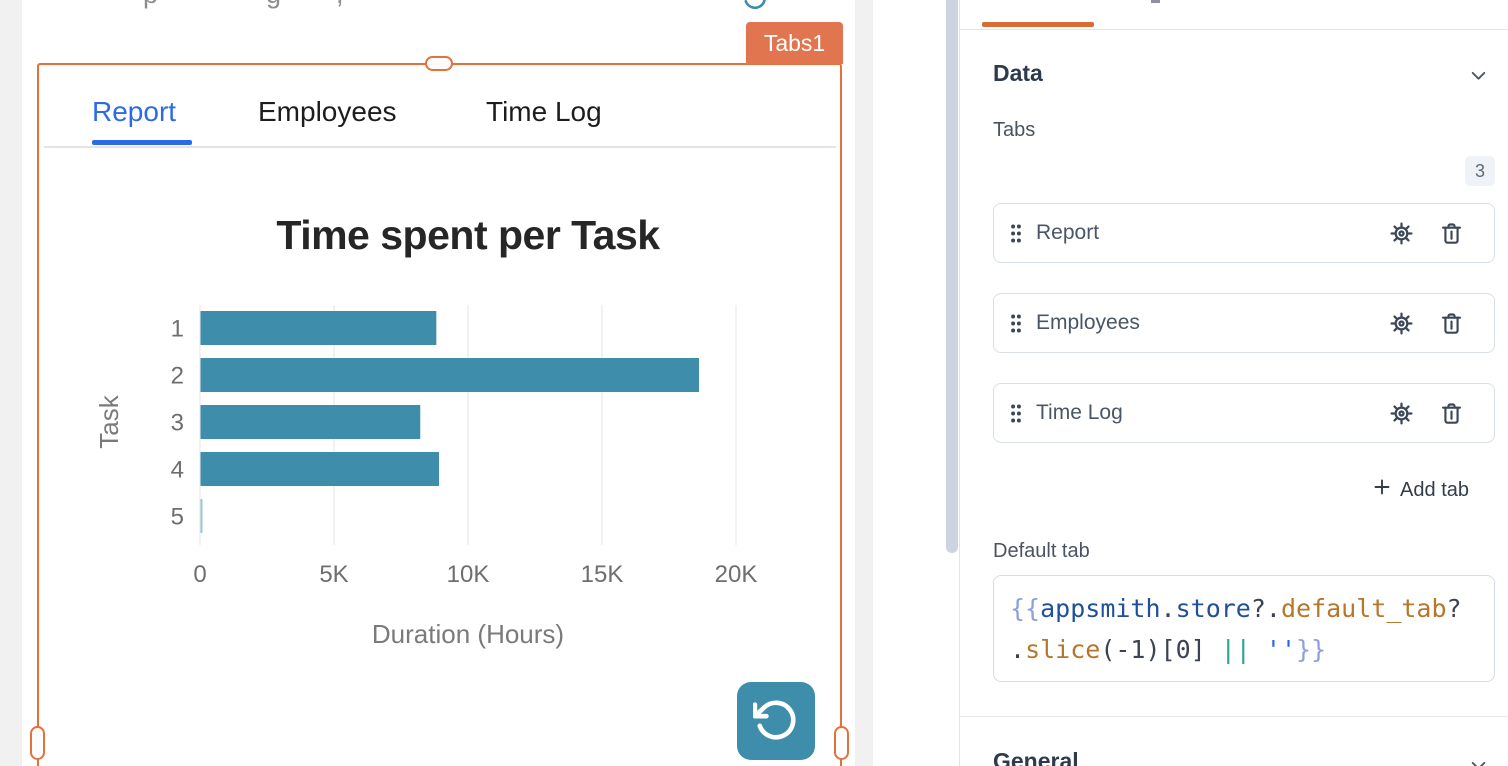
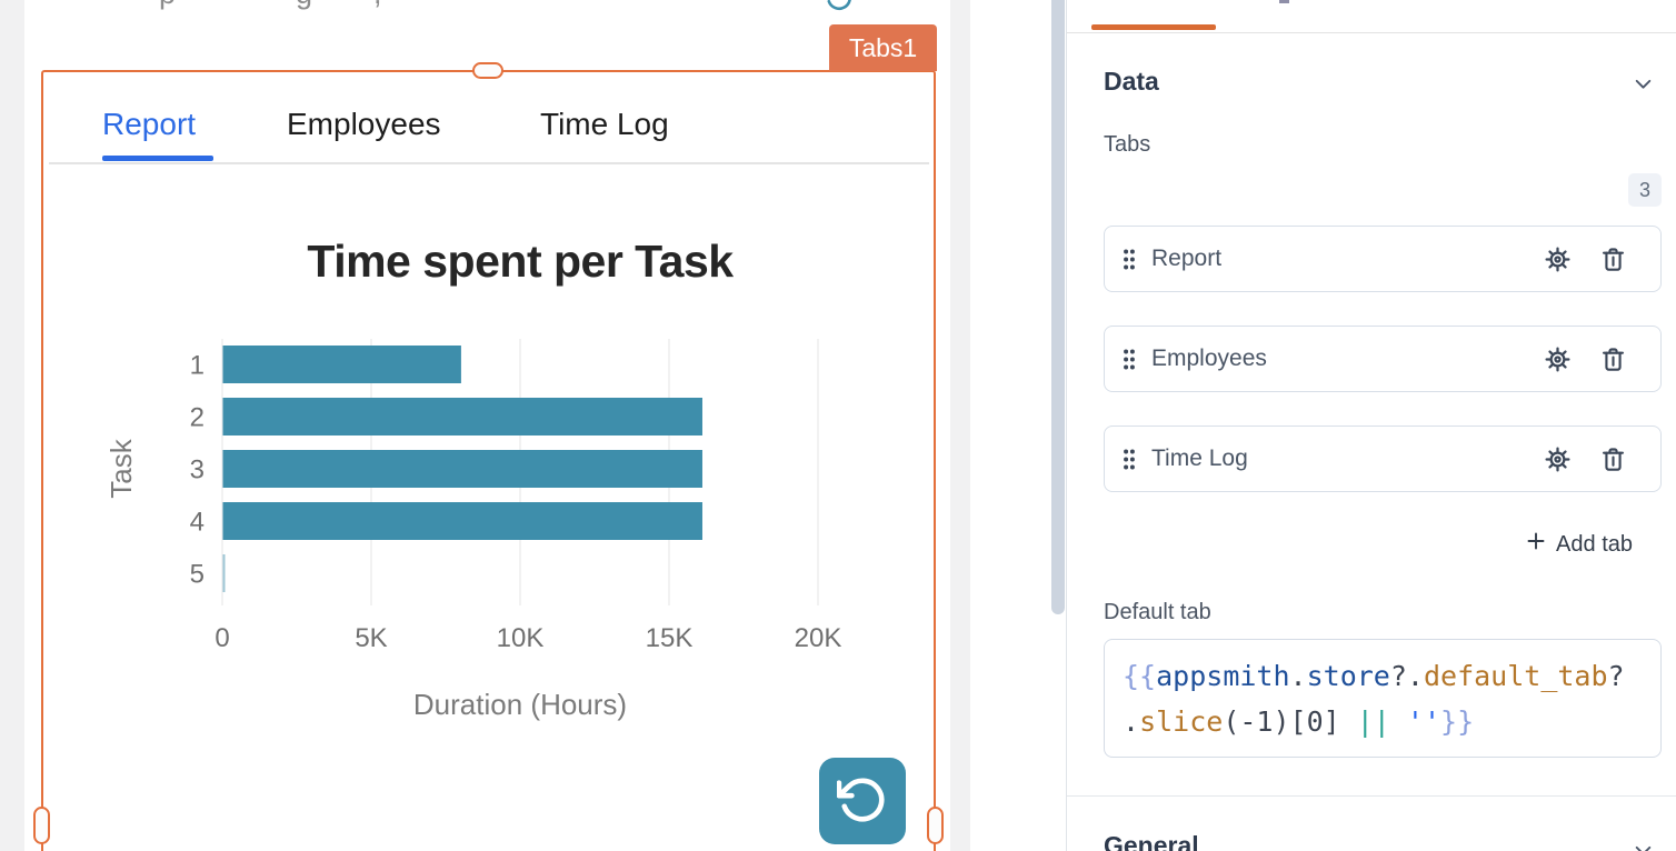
1: 8.8K -> 8.0K
2: 18.6K -> 16.1K
3: 8.2K -> 16.1K
4: 8.9K -> 16.1K
